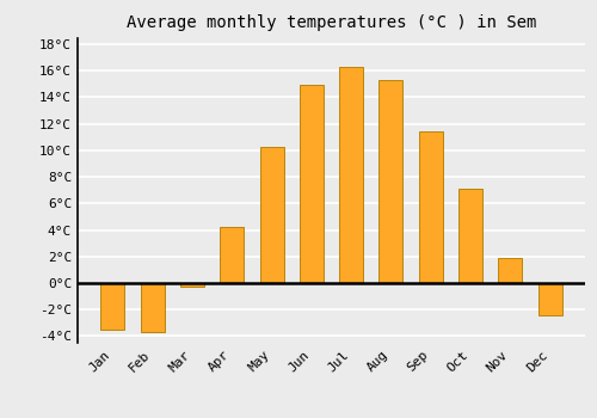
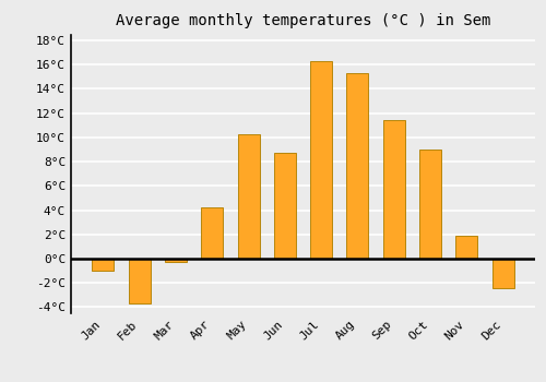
Jan: -3.5°C -> -1.0°C
Jun: 14.9°C -> 8.7°C
Oct: 7.1°C -> 9.0°C
